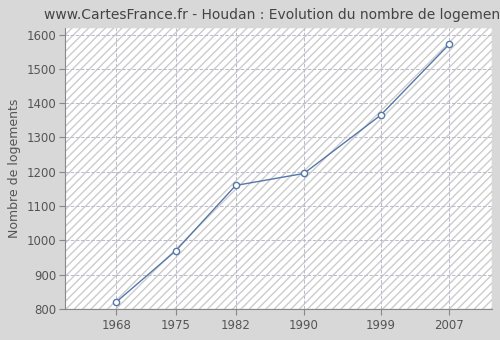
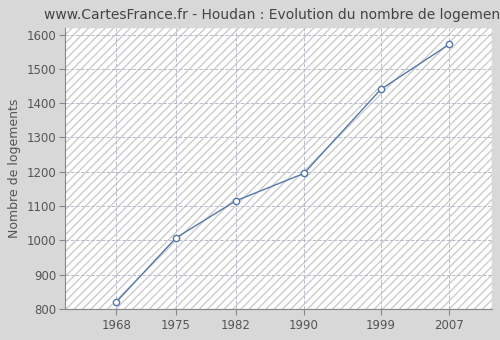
1975: 970 -> 1007
1982: 1160 -> 1115
1999: 1365 -> 1440
